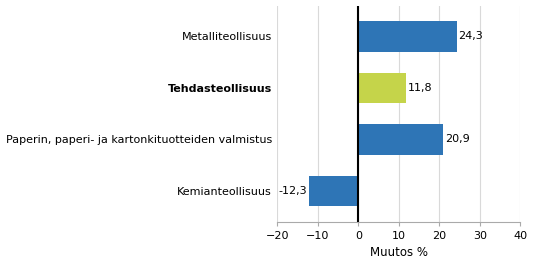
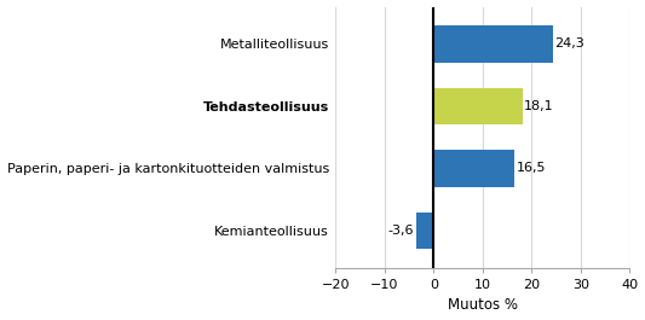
Tehdasteollisuus: 11,8 -> 18,1
Paperin, paperi- ja kartonkituotteiden valmistus: 20,9 -> 16,5
Kemianteollisuus: -12,3 -> -3,6
